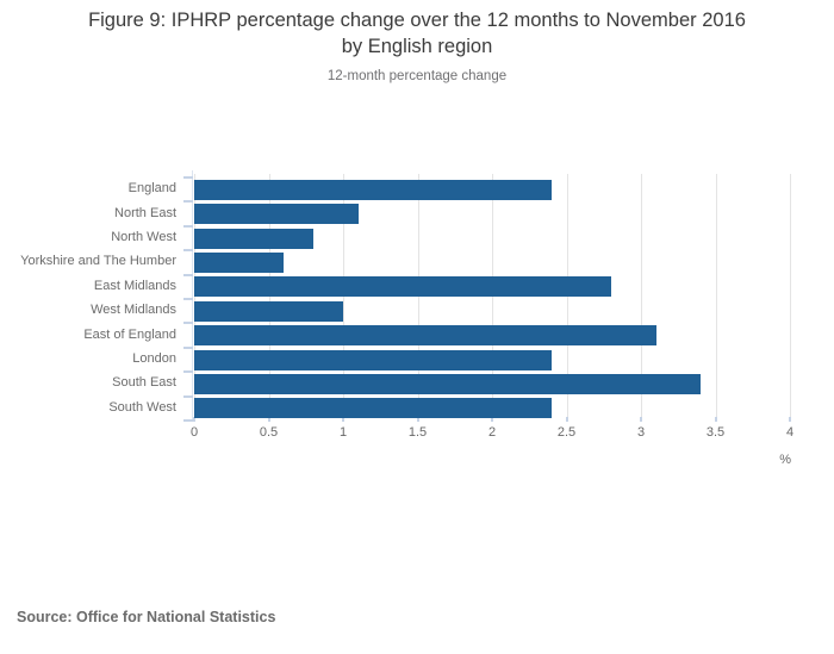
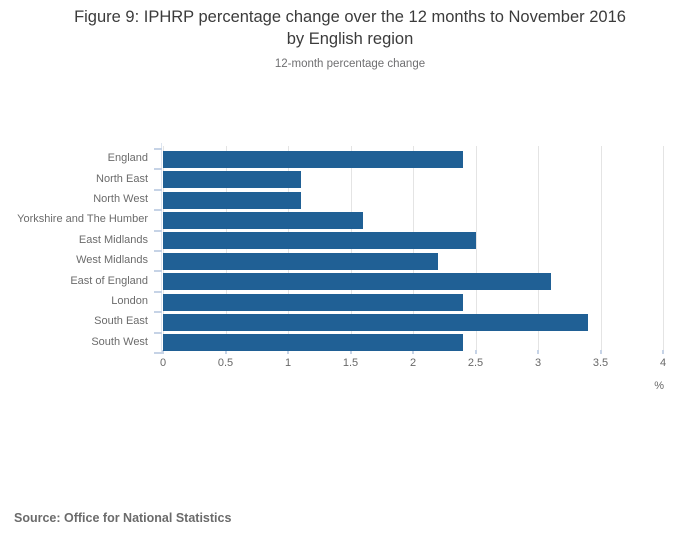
North West: 0.8 -> 1.1
Yorkshire and The Humber: 0.6 -> 1.6
East Midlands: 2.8 -> 2.5
West Midlands: 1.0 -> 2.2
